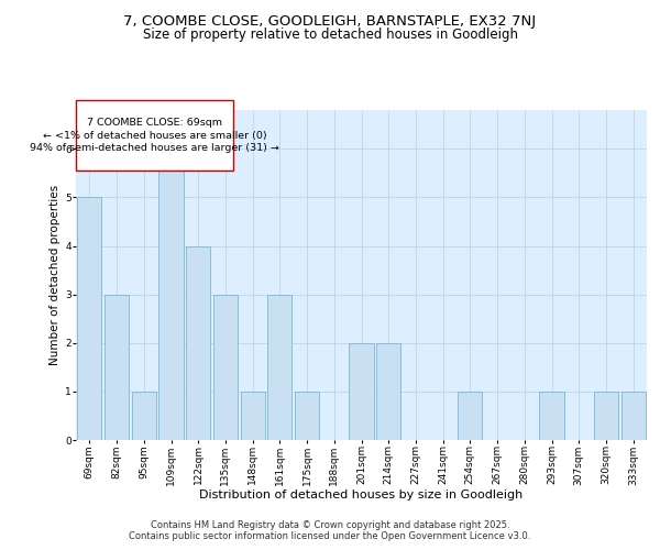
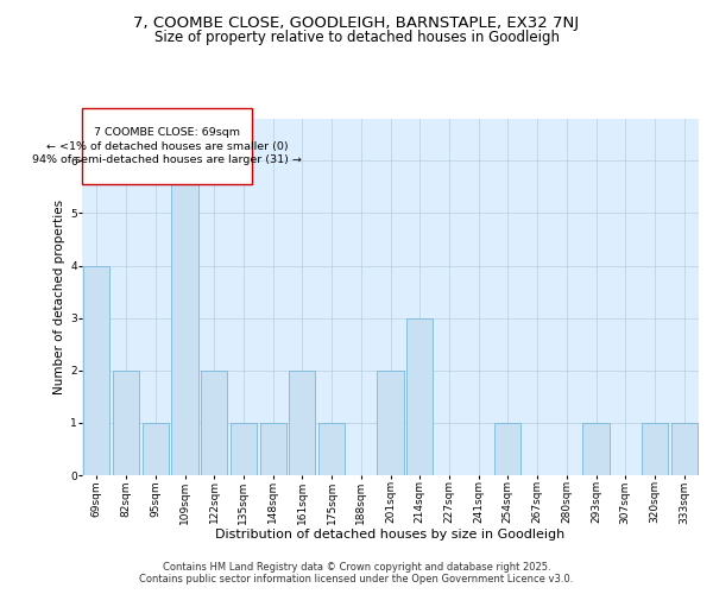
69sqm: 5 -> 4
82sqm: 3 -> 2
122sqm: 4 -> 2
135sqm: 3 -> 1
161sqm: 3 -> 2
214sqm: 2 -> 3
